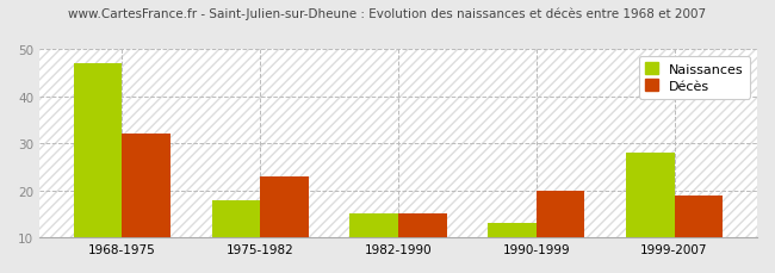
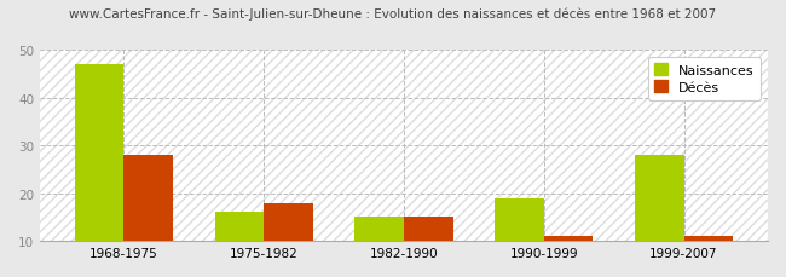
Décès/1968-1975: 32 -> 28
Naissances/1975-1982: 18 -> 16
Décès/1975-1982: 23 -> 18
Naissances/1990-1999: 13 -> 19
Décès/1990-1999: 20 -> 11
Décès/1999-2007: 19 -> 11
